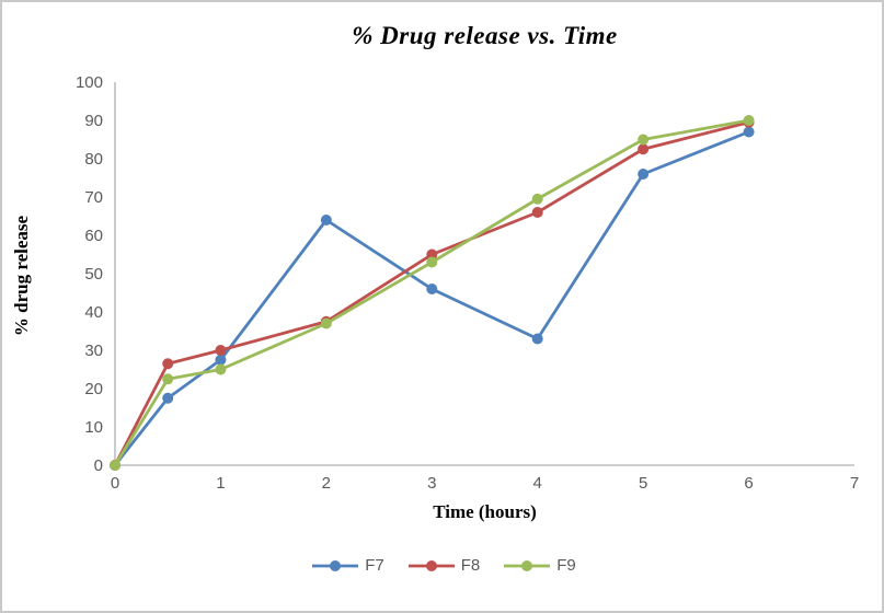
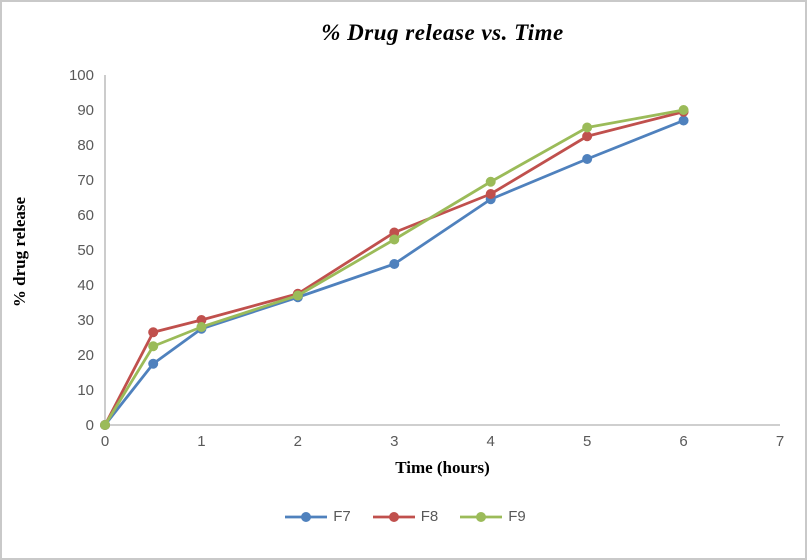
F9/1: 25 -> 28
F7/2: 64 -> 36
F7/4: 33 -> 64
